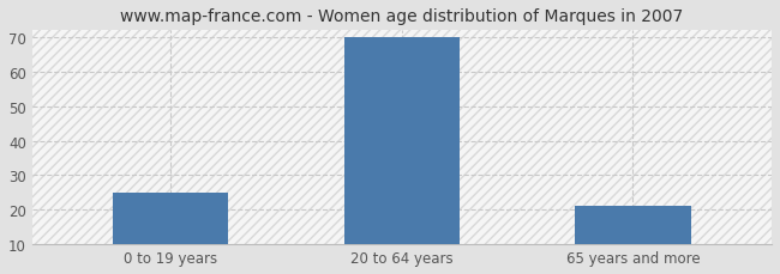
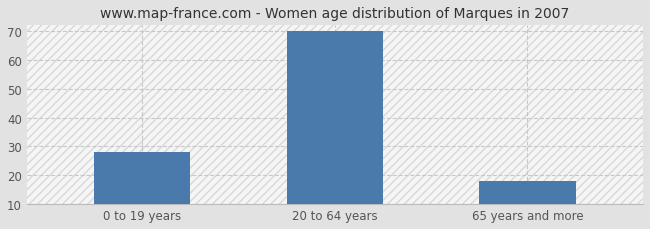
0 to 19 years: 25 -> 28
65 years and more: 21 -> 18
